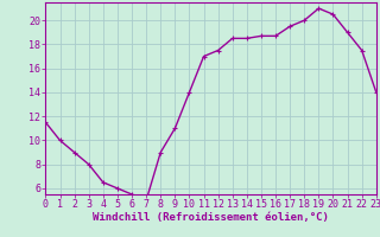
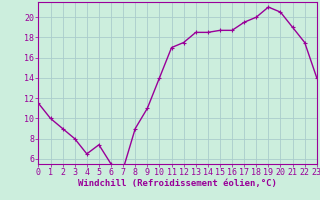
5: 6.0 -> 7.4
